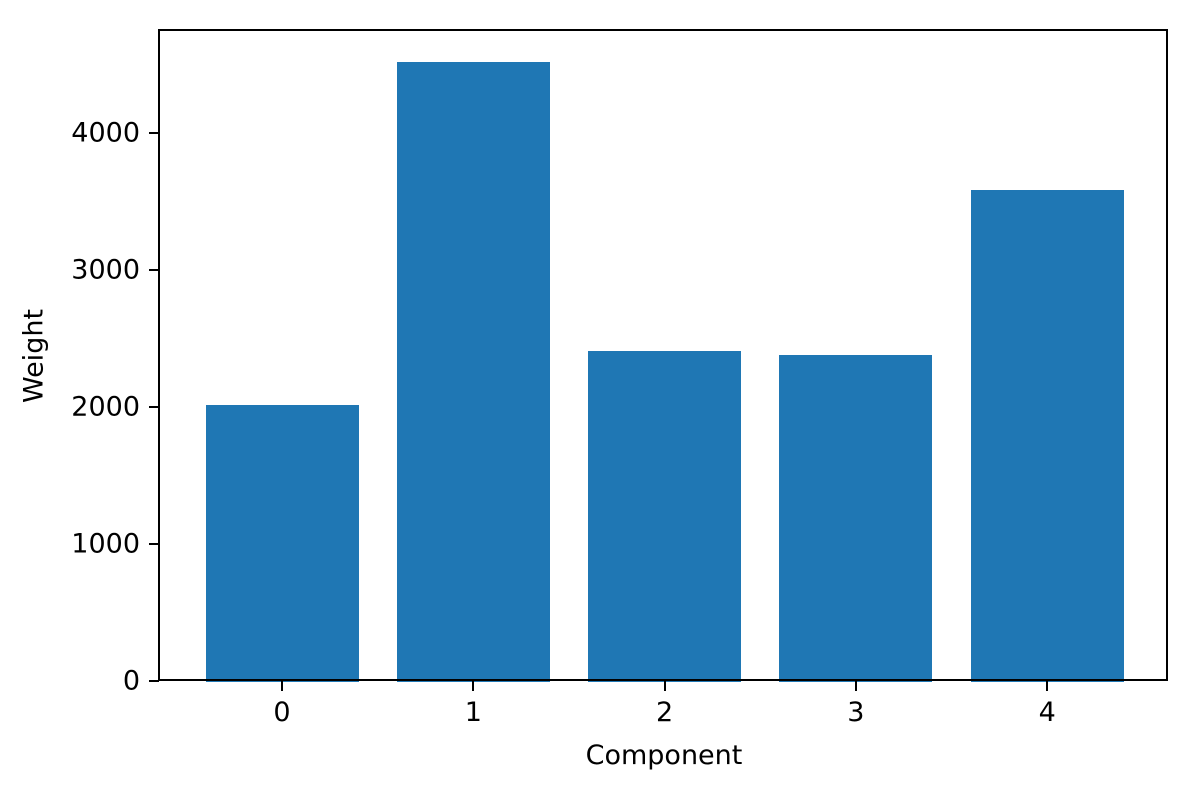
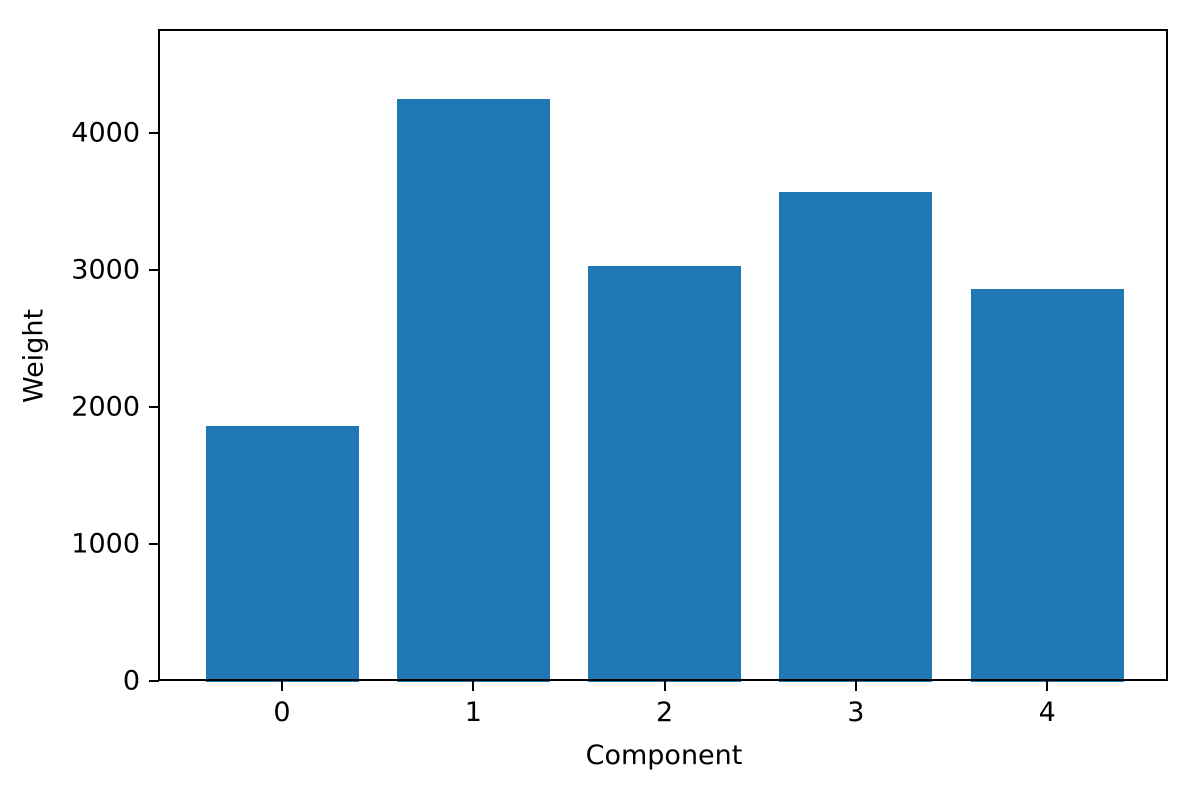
0: 2020 -> 1870
1: 4530 -> 4260
2: 2420 -> 3040
3: 2390 -> 3580
4: 3600 -> 2870
